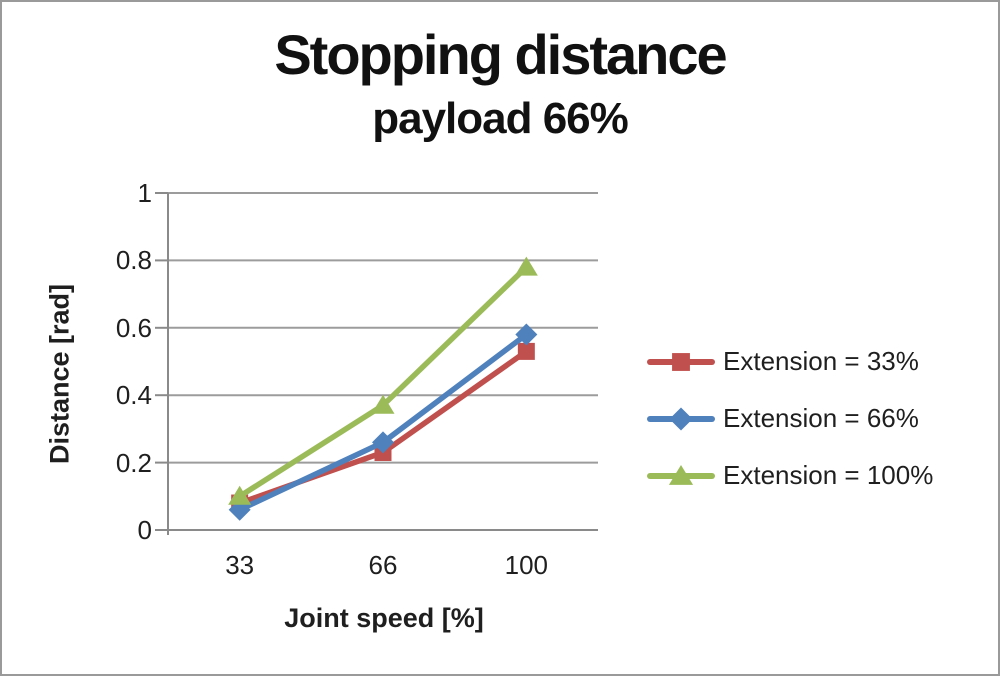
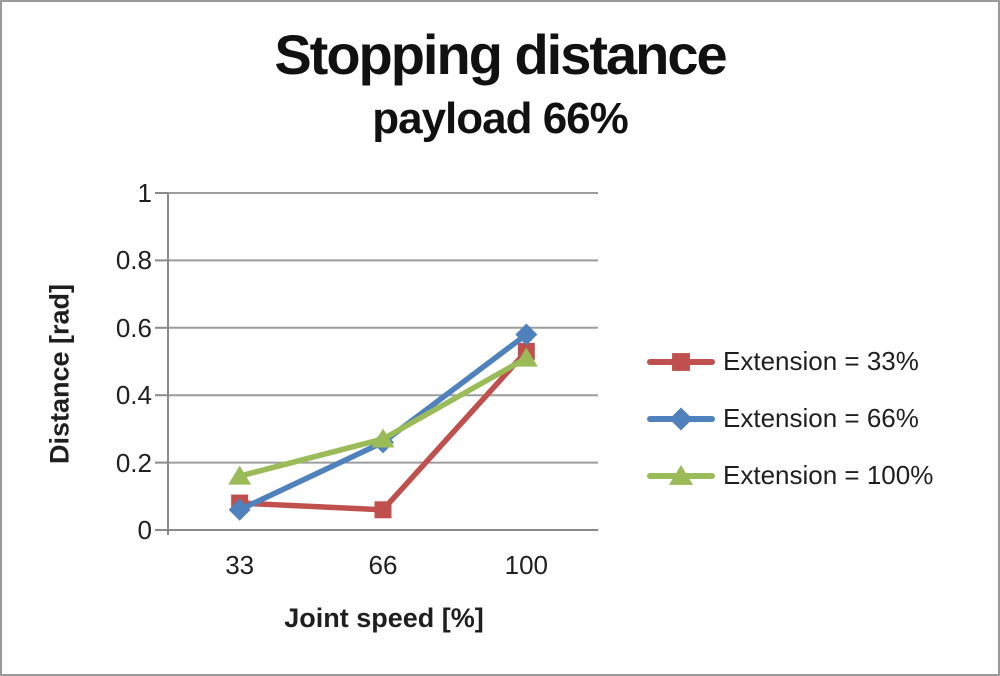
Extension = 100%/33: 0.10 -> 0.16
Extension = 33%/66: 0.23 -> 0.06
Extension = 100%/66: 0.37 -> 0.27
Extension = 100%/100: 0.78 -> 0.51
